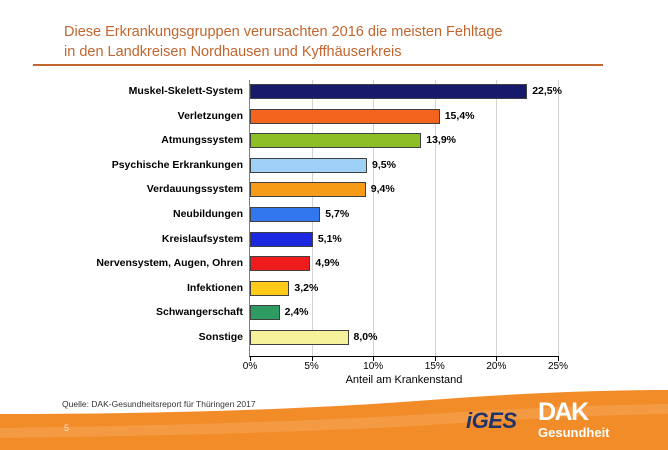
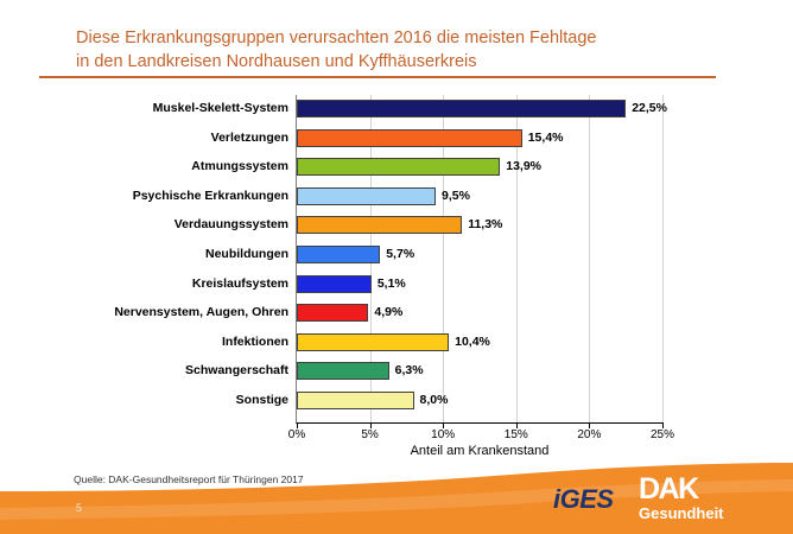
Verdauungssystem: 9,4% -> 11,3%
Infektionen: 3,2% -> 10,4%
Schwangerschaft: 2,4% -> 6,3%
